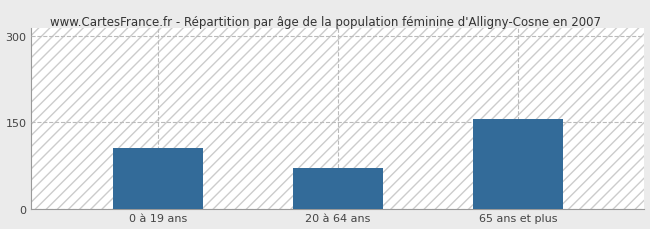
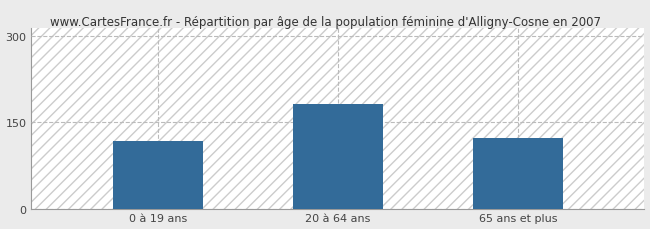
0 à 19 ans: 106 -> 118
20 à 64 ans: 70 -> 182
65 ans et plus: 156 -> 123
